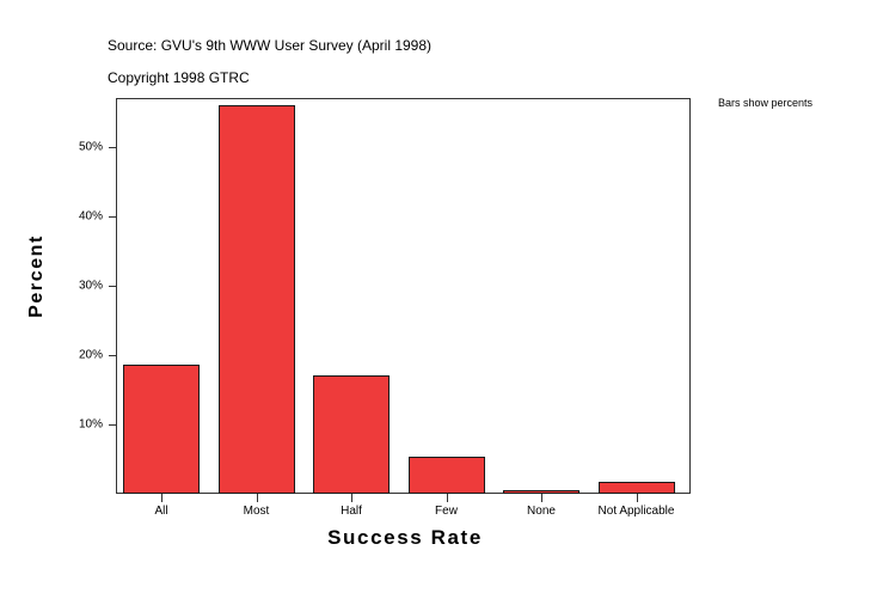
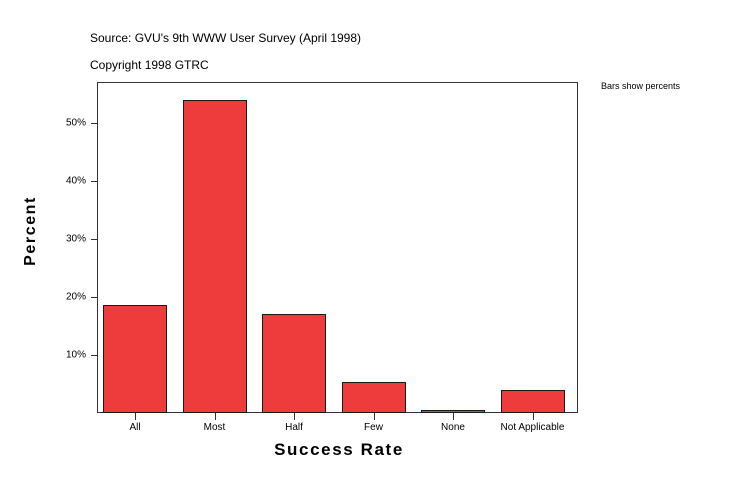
Most: 56% -> 54%
Not Applicable: 2% -> 4%
